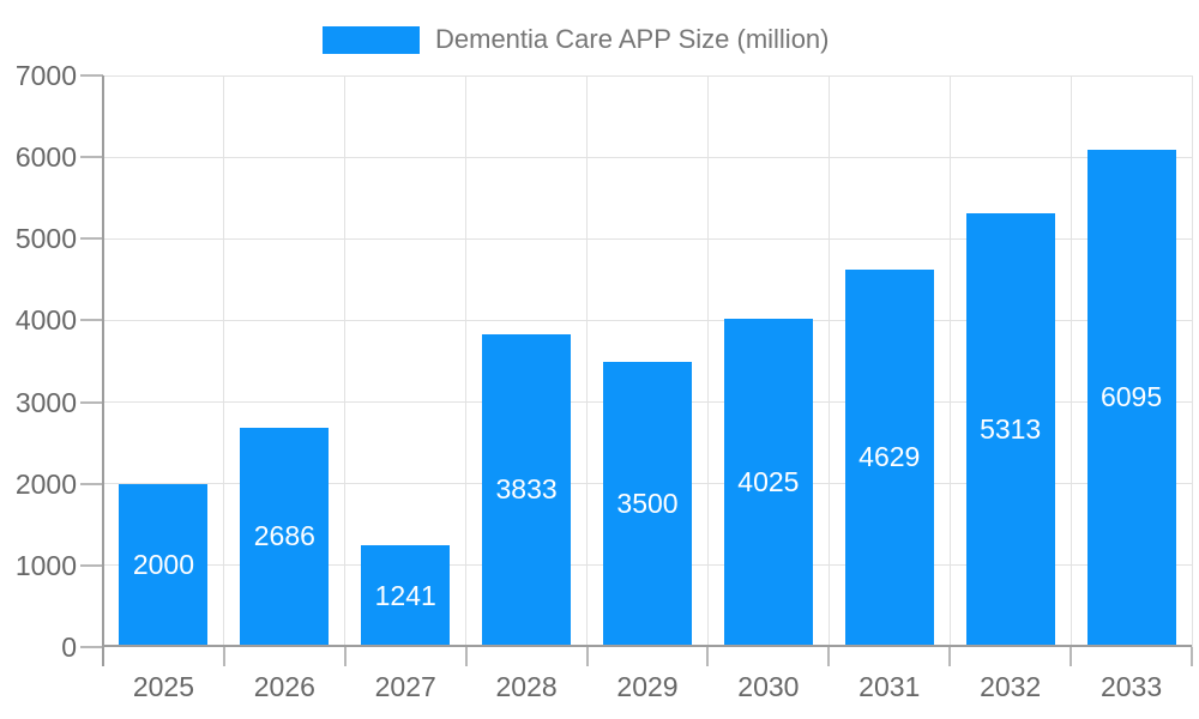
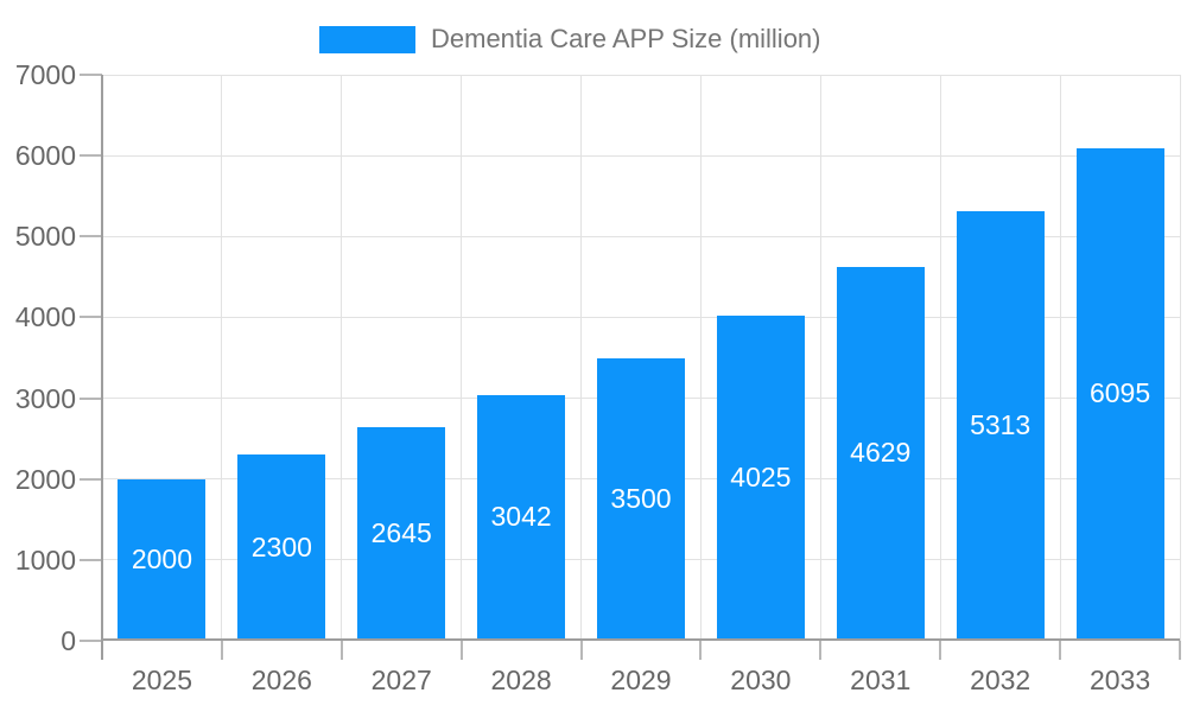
2026: 2686 -> 2300
2027: 1241 -> 2645
2028: 3833 -> 3042
